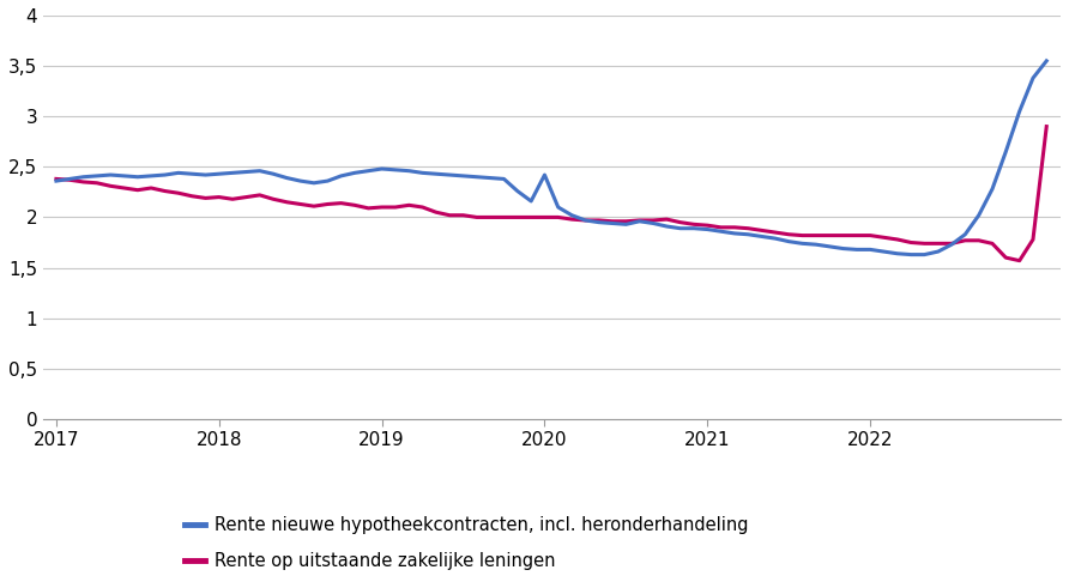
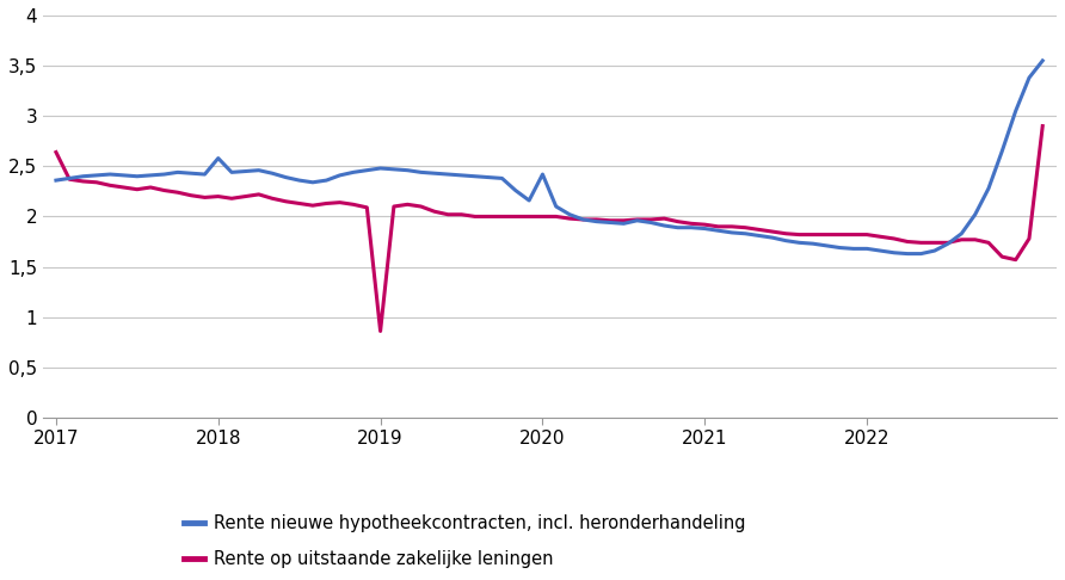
Rente op uitstaande zakelijke leningen/2017: 2,38 -> 2,64
Rente nieuwe hypotheekcontracten, incl. heronderhandeling/2018: 2,43 -> 2,58
Rente op uitstaande zakelijke leningen/2019: 2,10 -> 0,86
